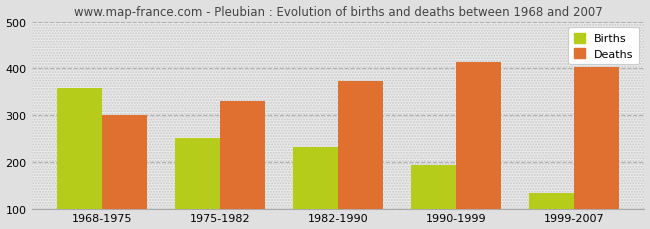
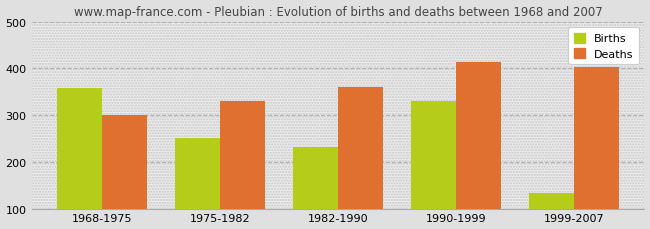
Deaths/1982-1990: 372 -> 360
Births/1990-1999: 193 -> 330
